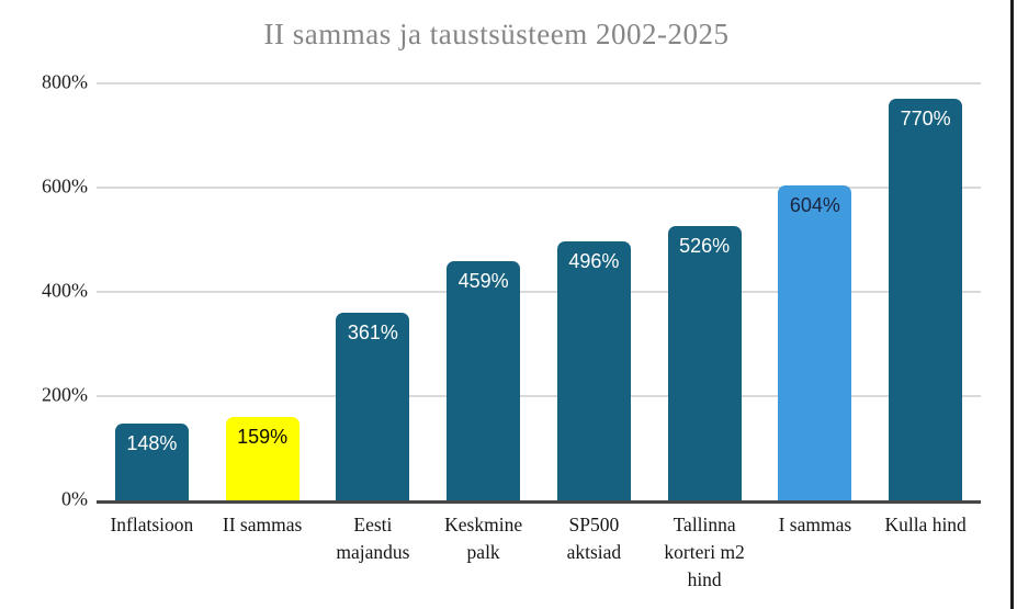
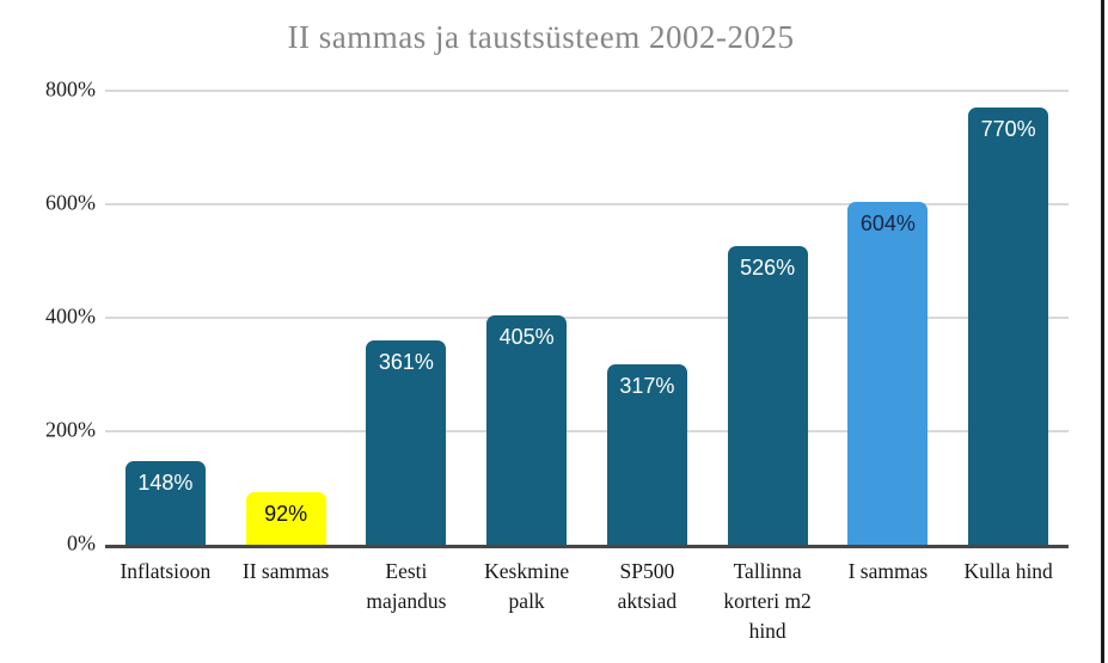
II sammas: 159% -> 92%
Keskmine palk: 459% -> 405%
SP500 aktsiad: 496% -> 317%
